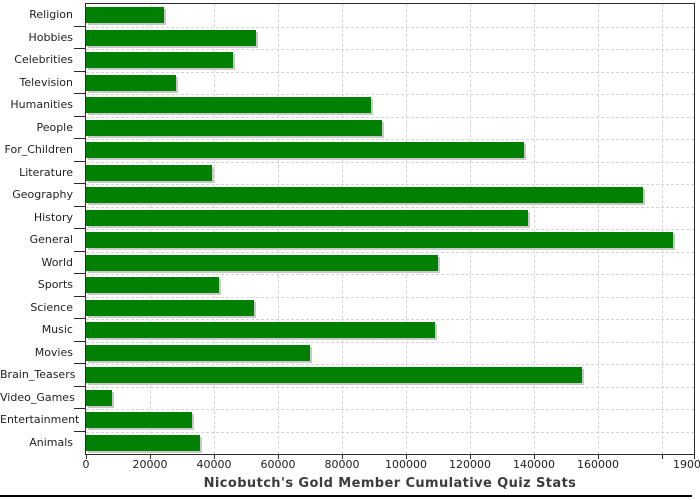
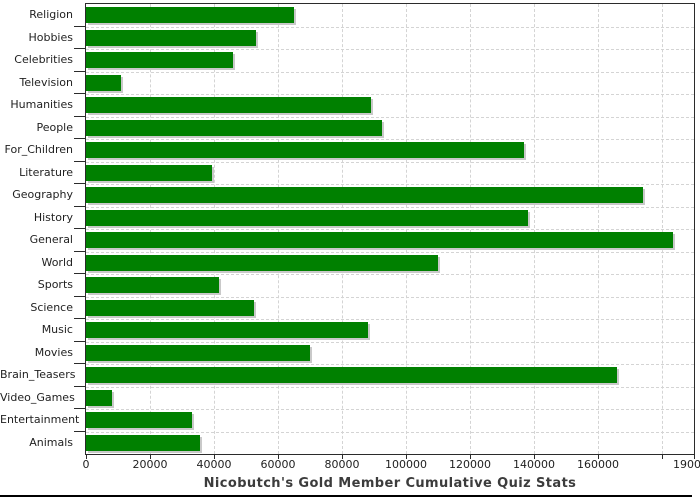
Religion: 24000 -> 65000
Television: 28000 -> 11000
Music: 109000 -> 88000
Brain_Teasers: 155000 -> 166000
